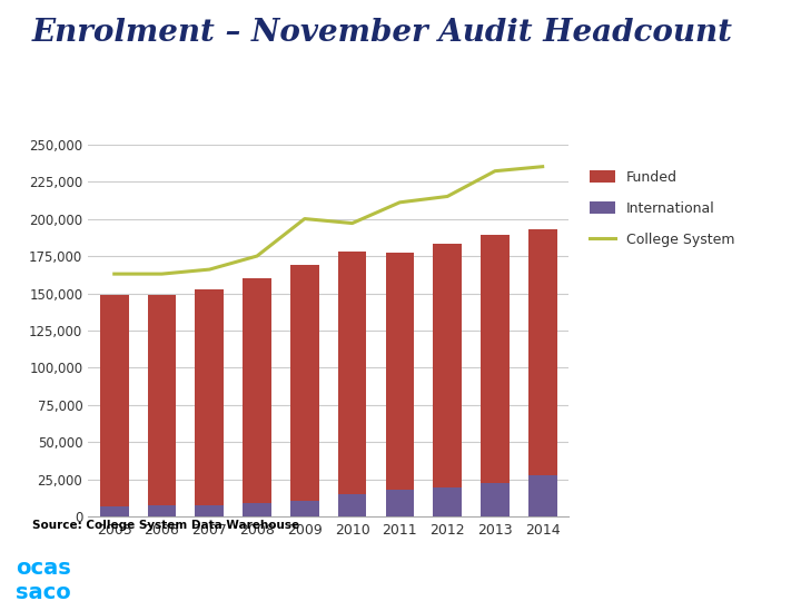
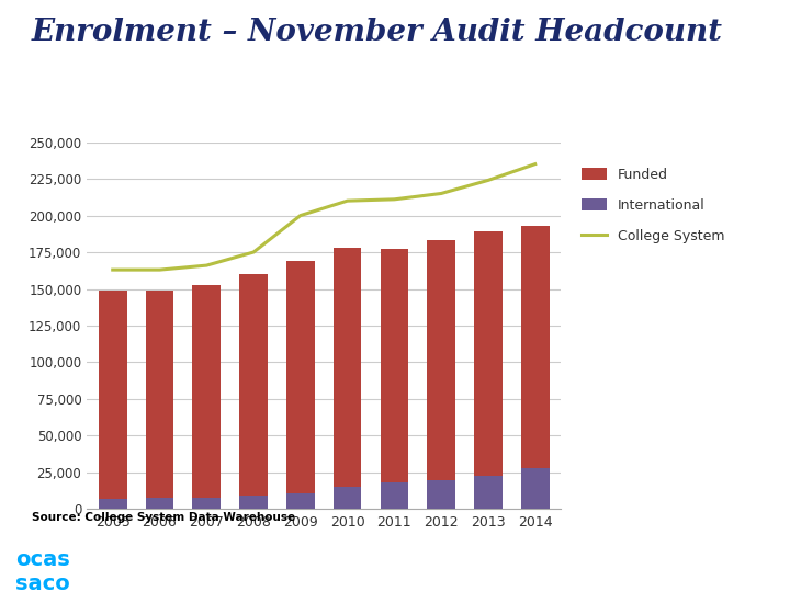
College System/2010: 197,000 -> 210,000
College System/2013: 232,000 -> 224,000
